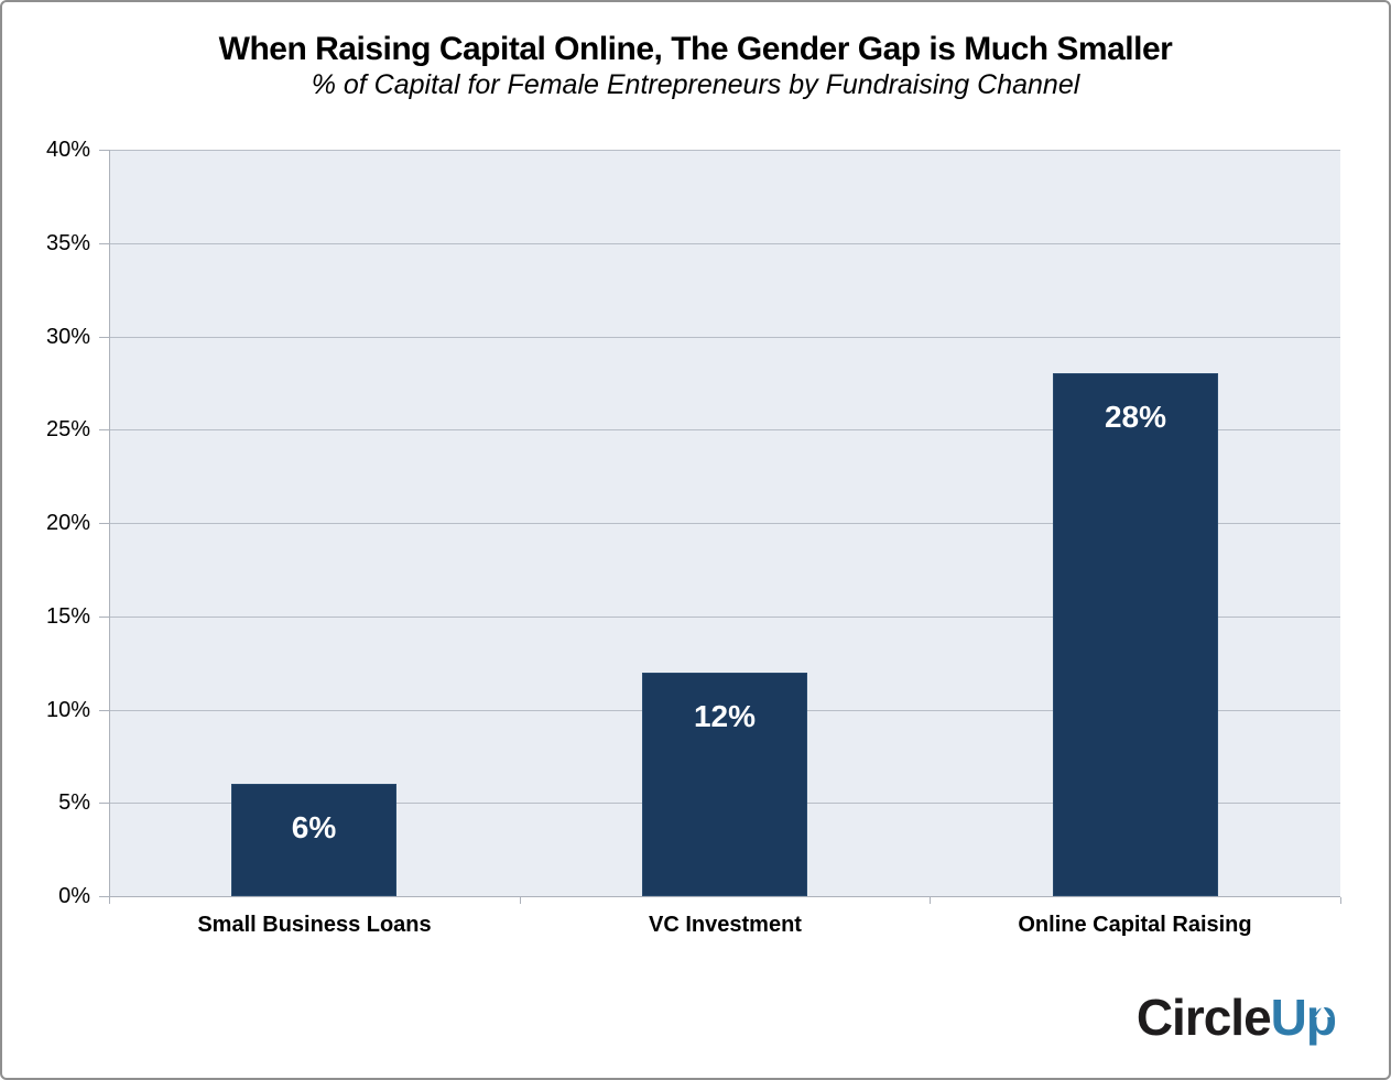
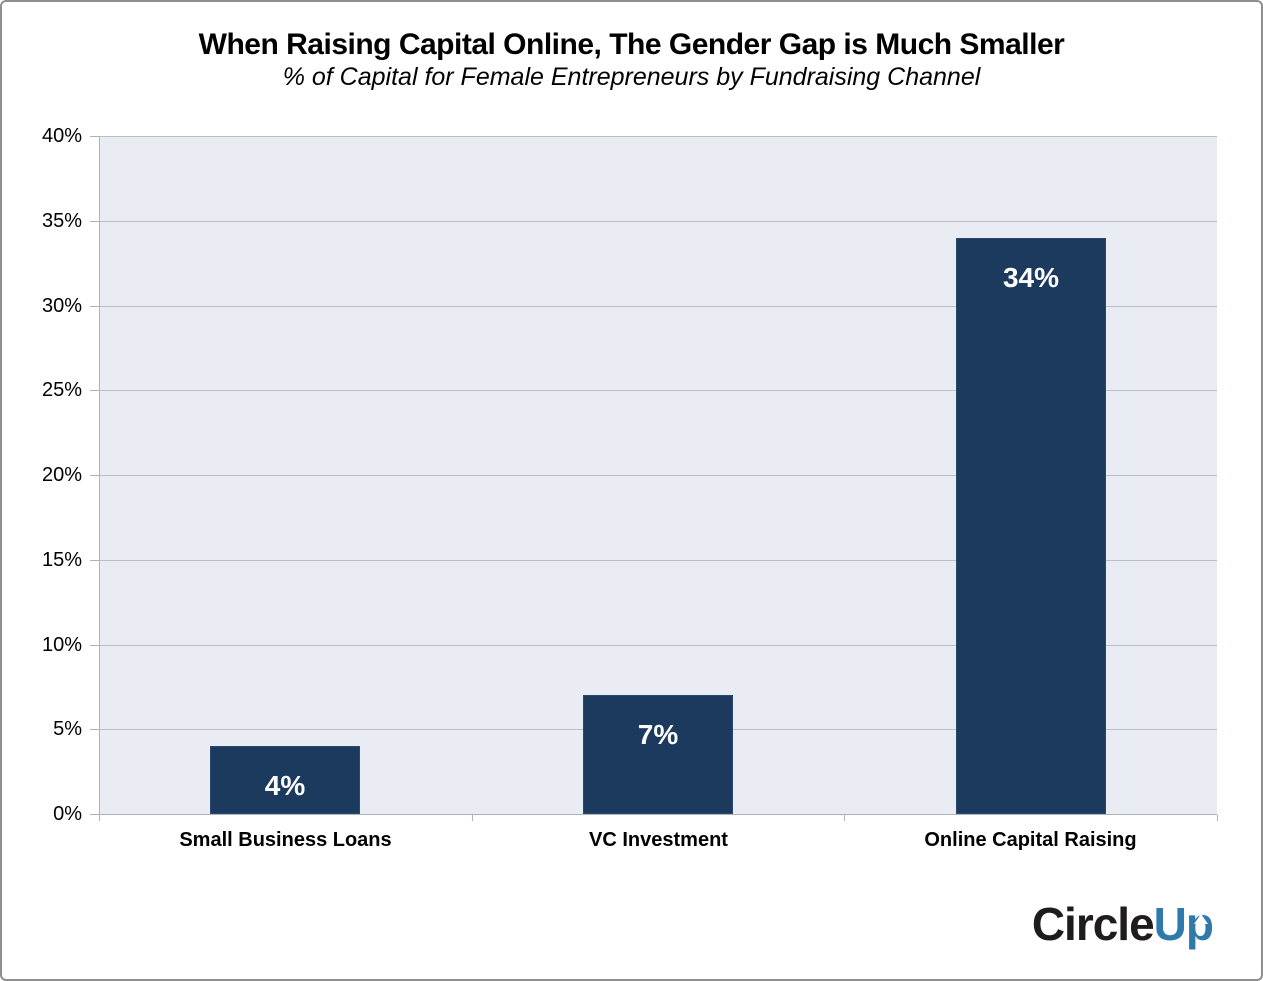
Small Business Loans: 6% -> 4%
VC Investment: 12% -> 7%
Online Capital Raising: 28% -> 34%
